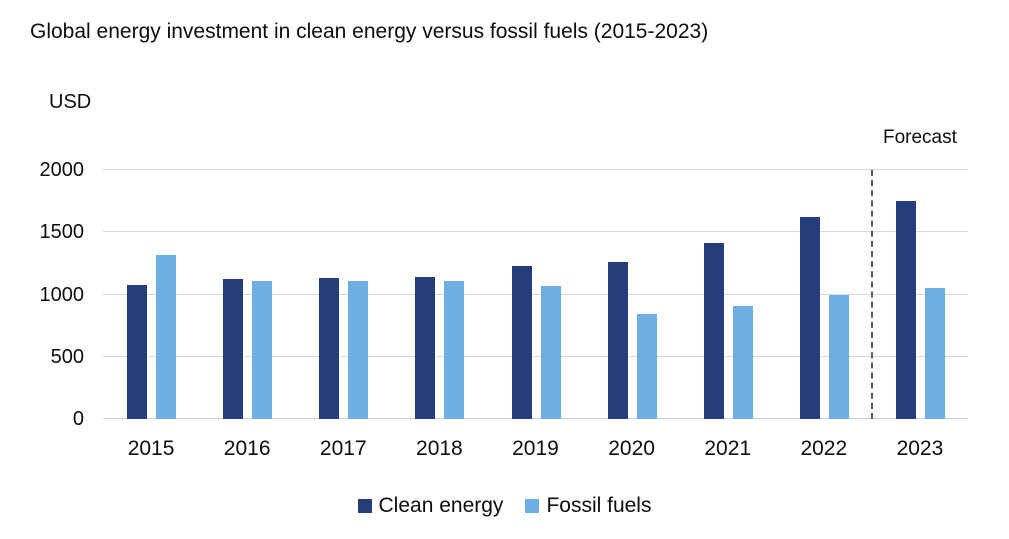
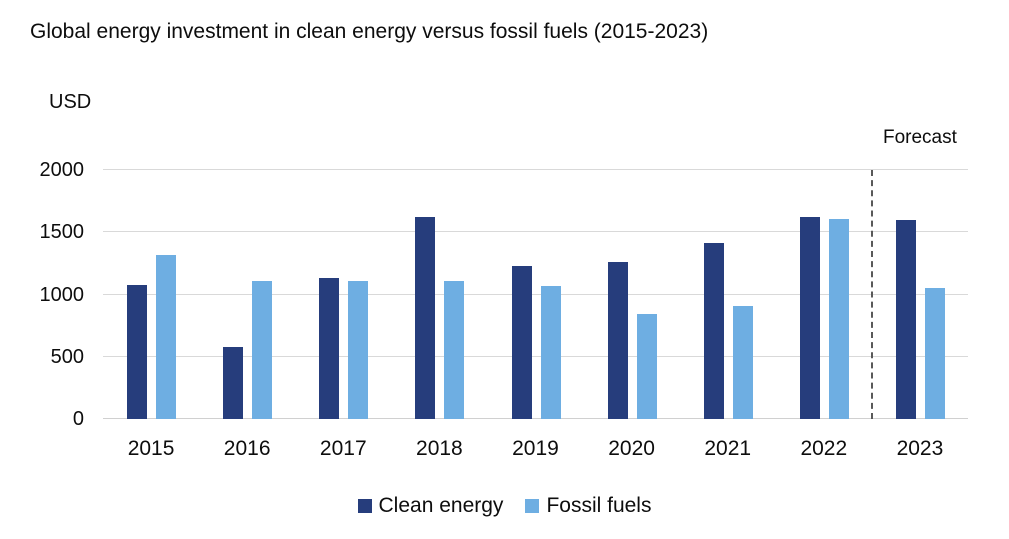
Clean energy/2016: 1120 -> 580
Clean energy/2018: 1140 -> 1620
Fossil fuels/2022: 1000 -> 1610
Clean energy/2023: 1750 -> 1600
